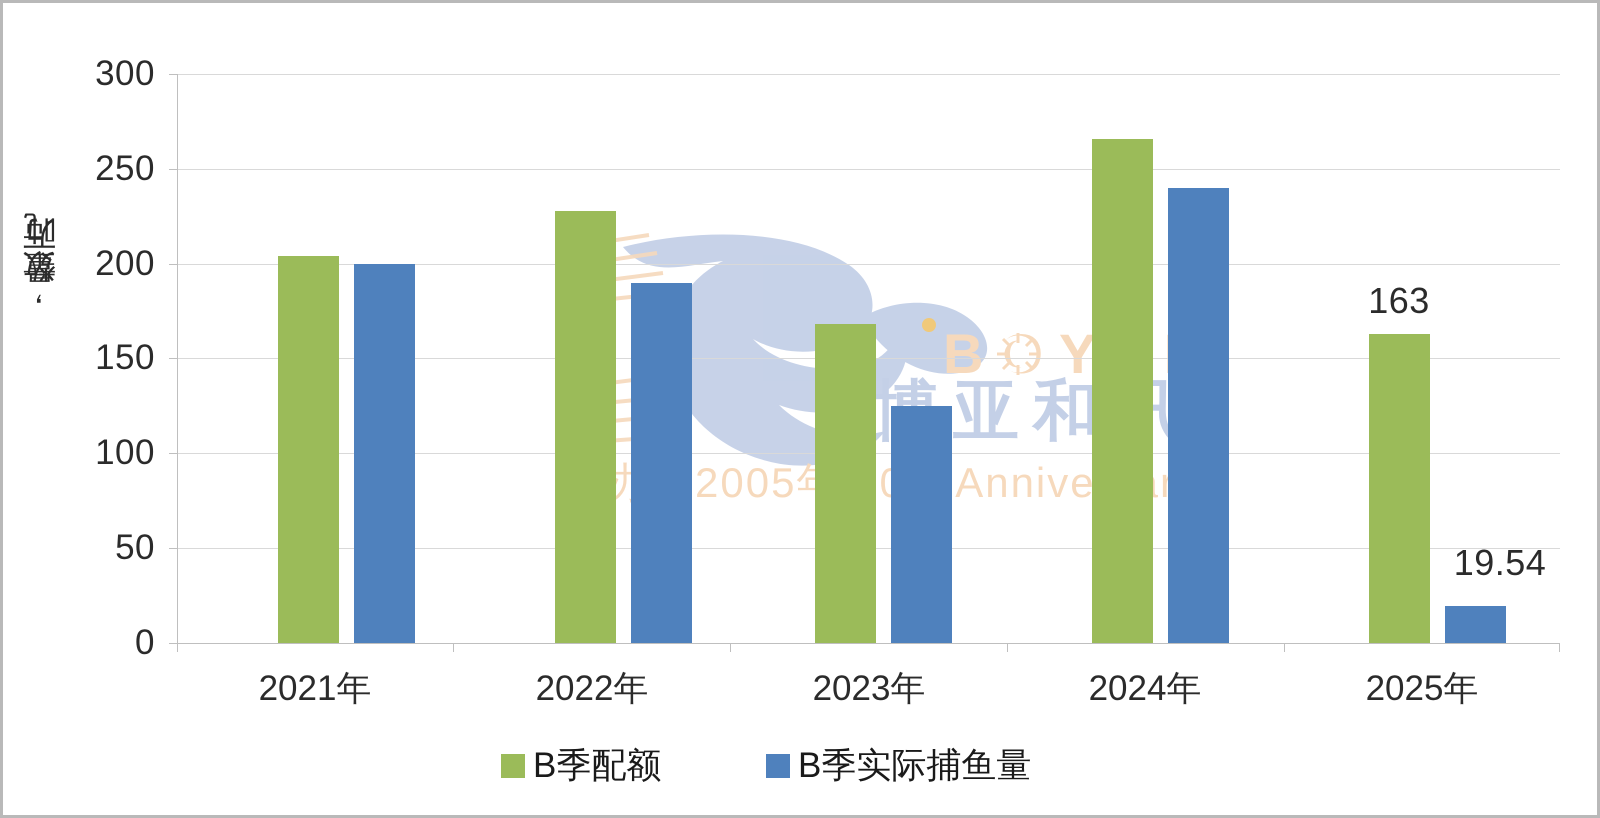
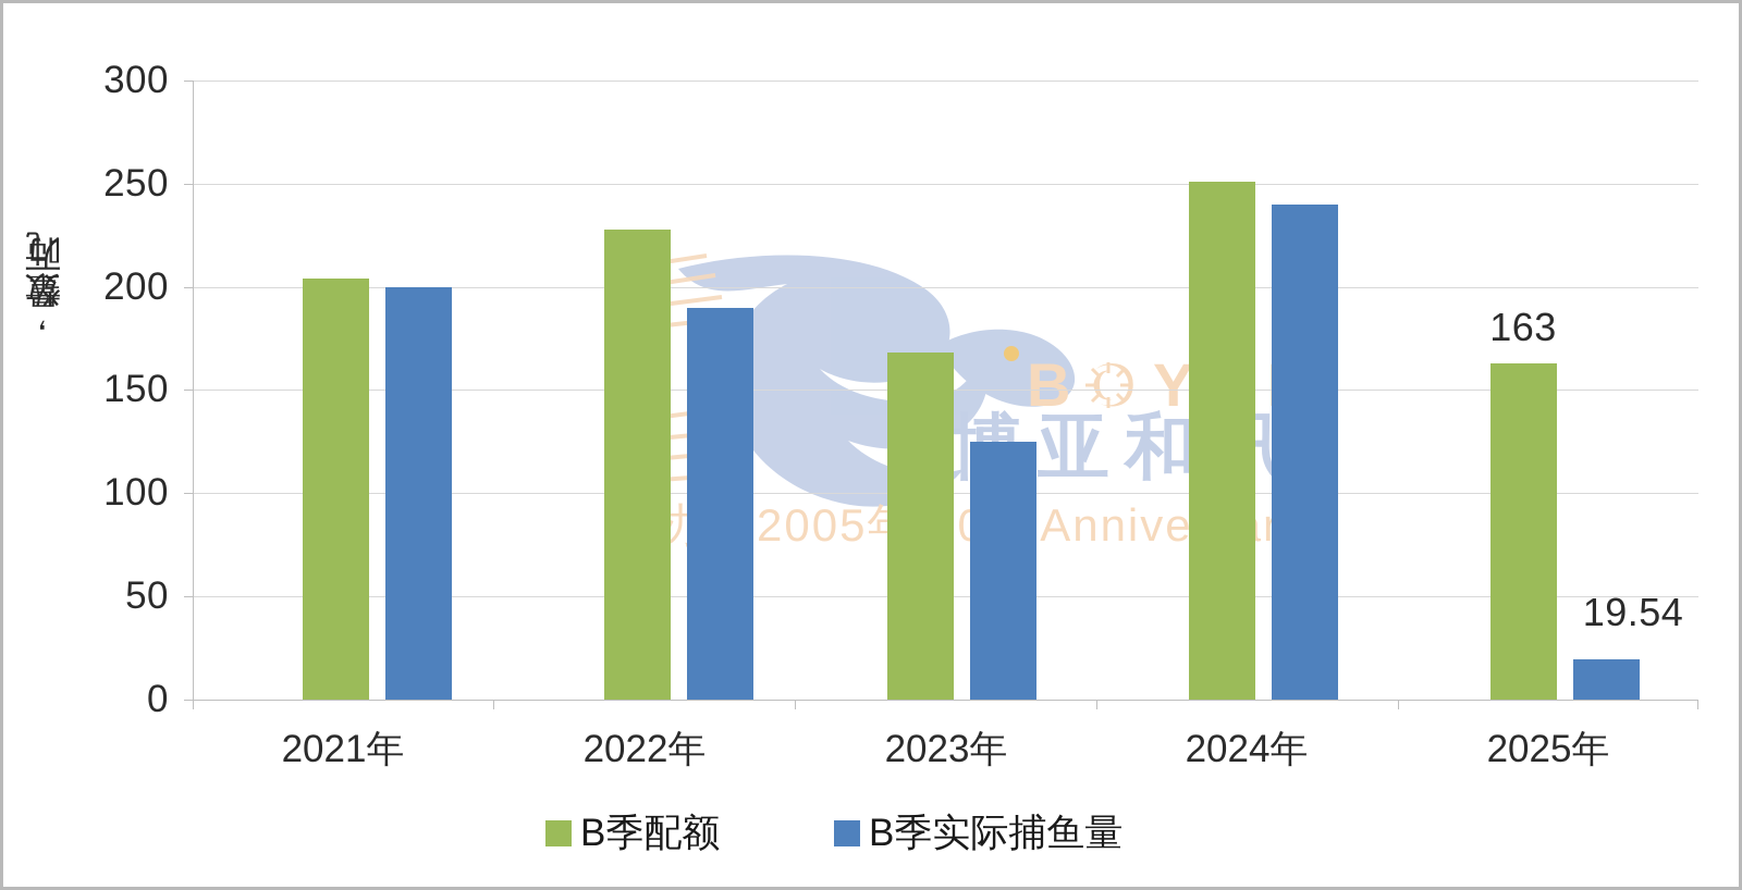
B季配额/2024年: 266 -> 251
